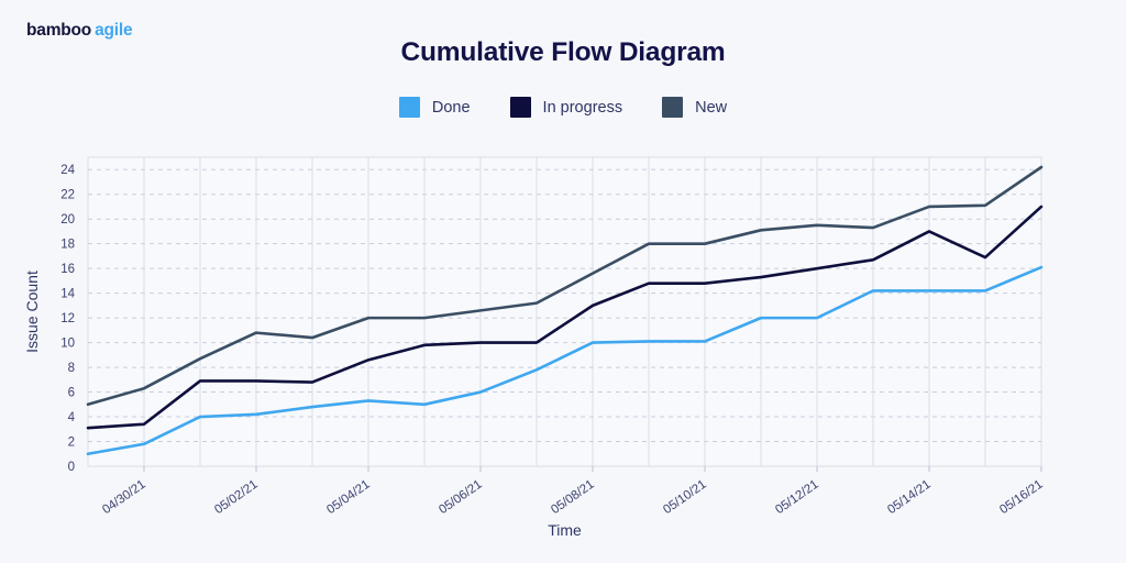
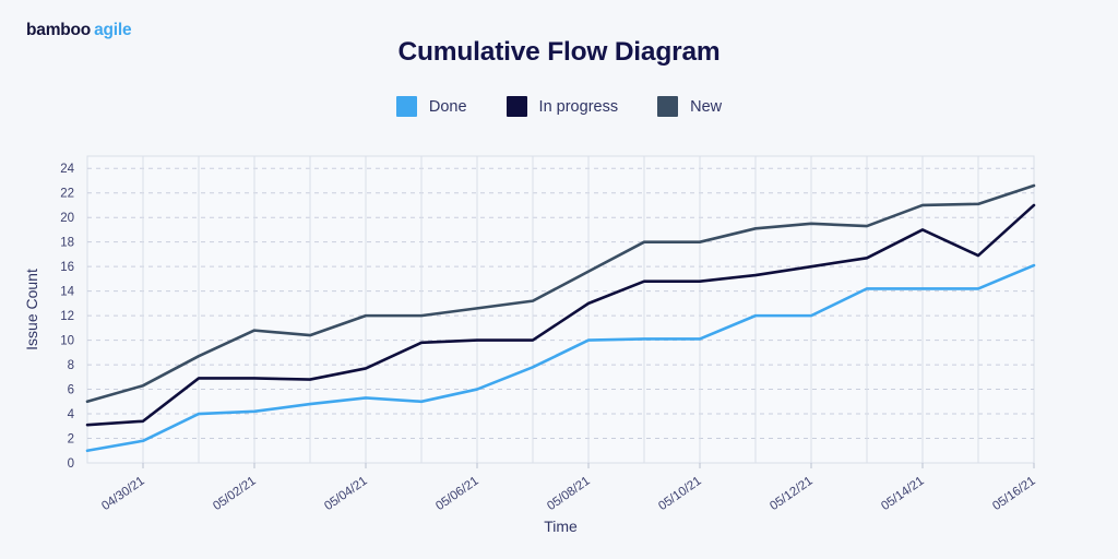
In progress/05/04/21: 8.6 -> 7.7
New/05/16/21: 24.2 -> 22.6
